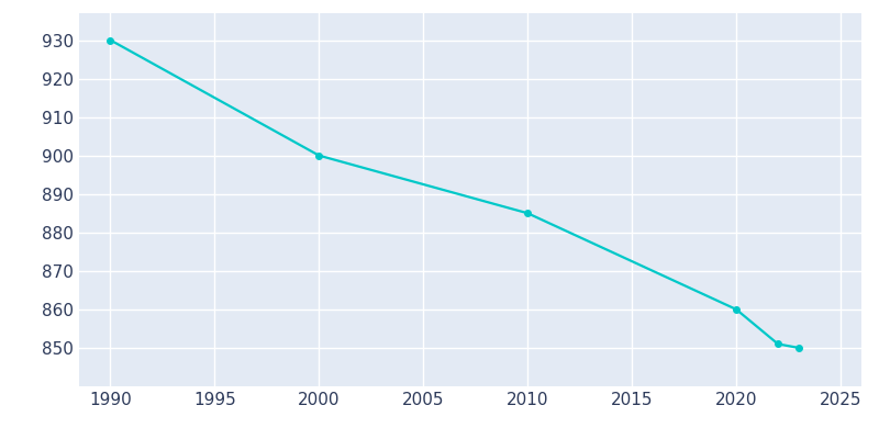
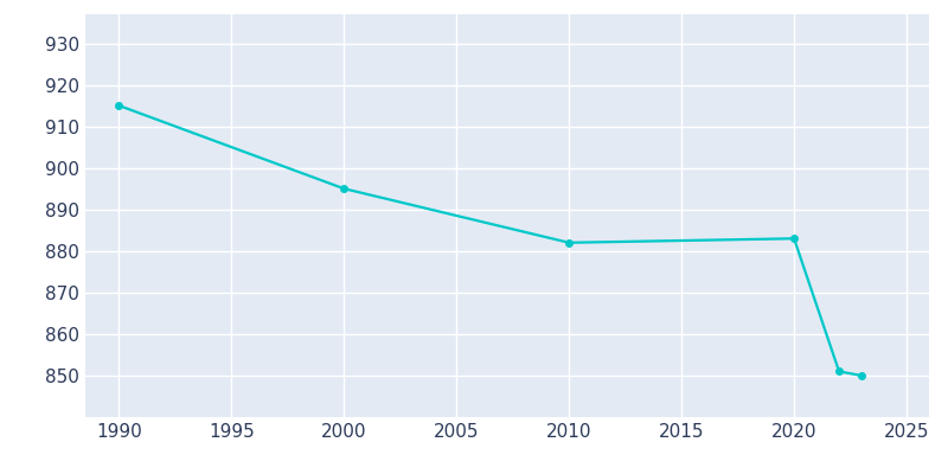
1990: 930 -> 915
2000: 900 -> 895
2010: 885 -> 882
2020: 860 -> 883
